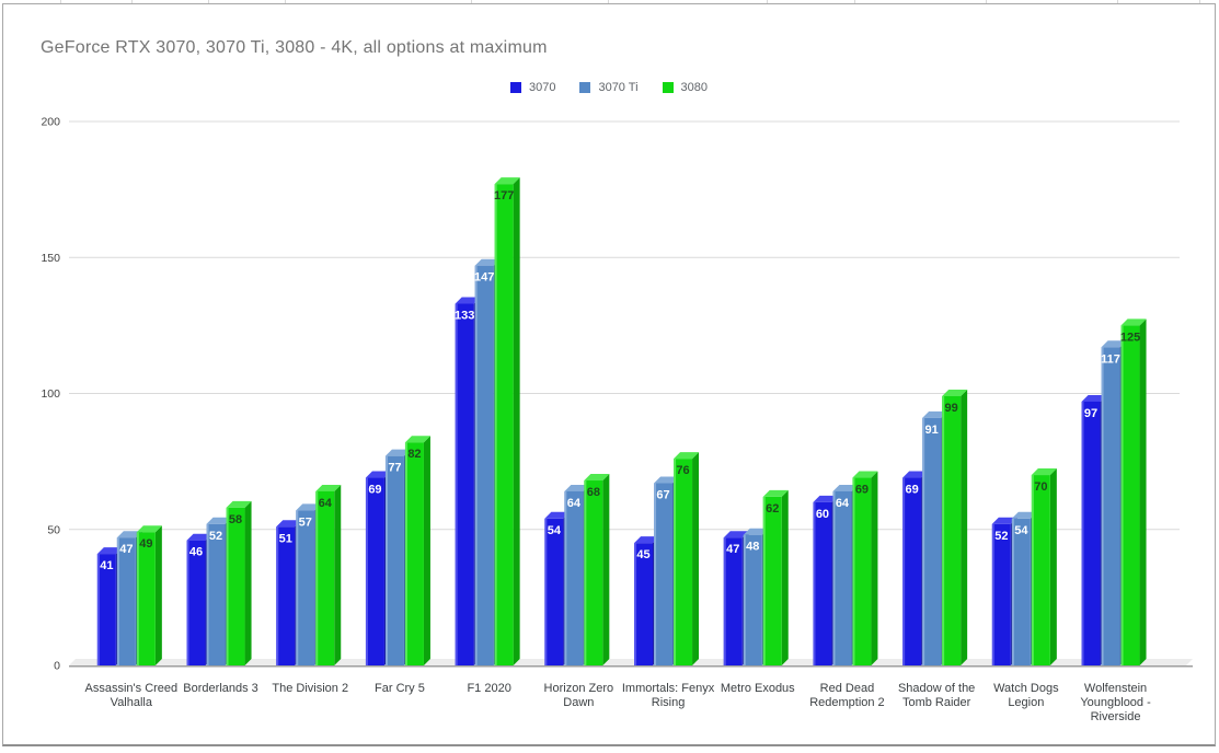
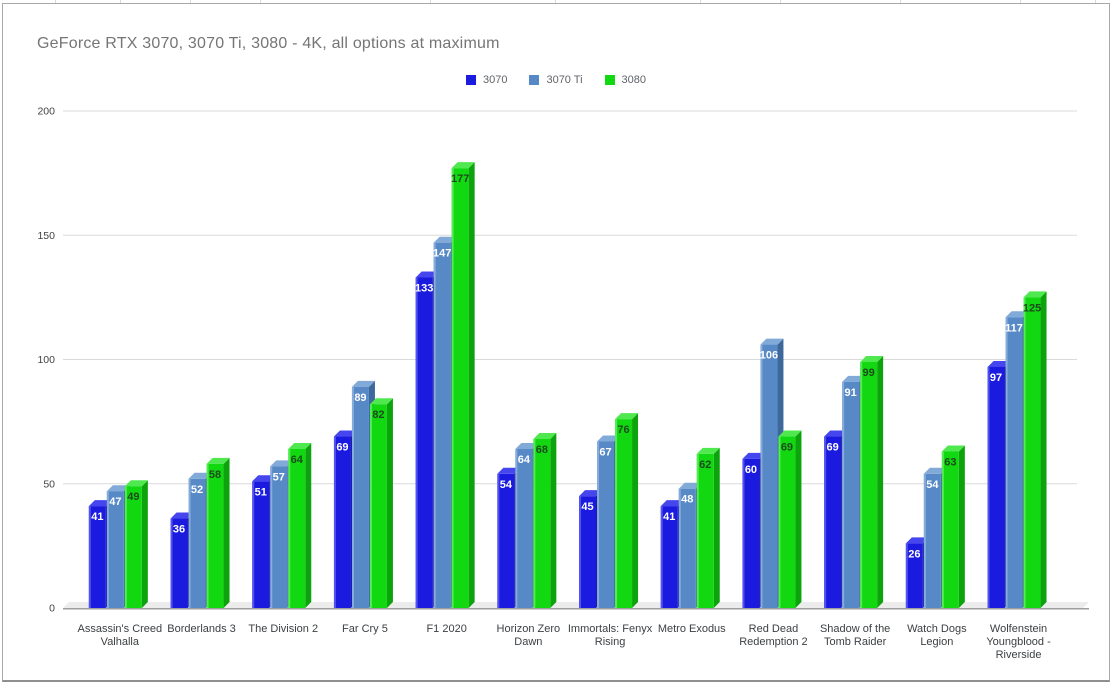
3070/Borderlands 3: 46 -> 36
3070 Ti/Far Cry 5: 77 -> 89
3070/Metro Exodus: 47 -> 41
3070 Ti/Red Dead Redemption 2: 64 -> 106
3070/Watch Dogs Legion: 52 -> 26
3080/Watch Dogs Legion: 70 -> 63
